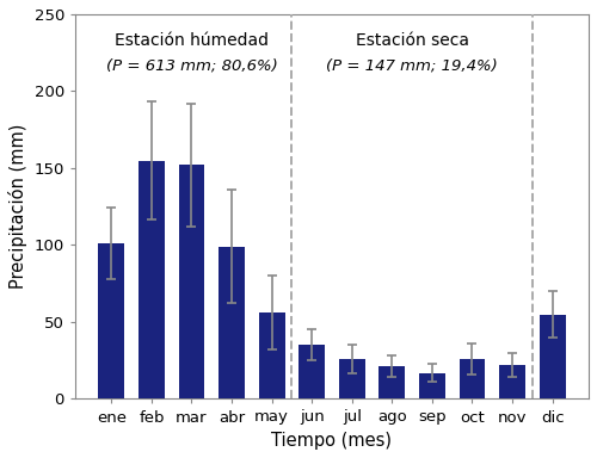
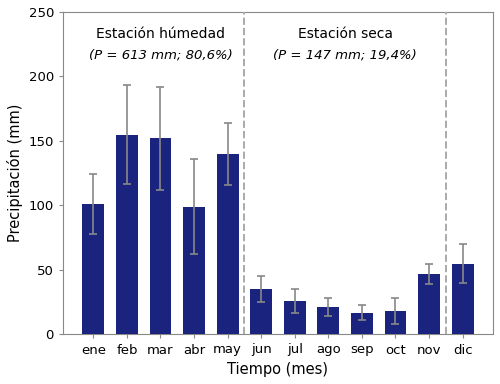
may: 56 -> 140
oct: 26 -> 18
nov: 22 -> 47
